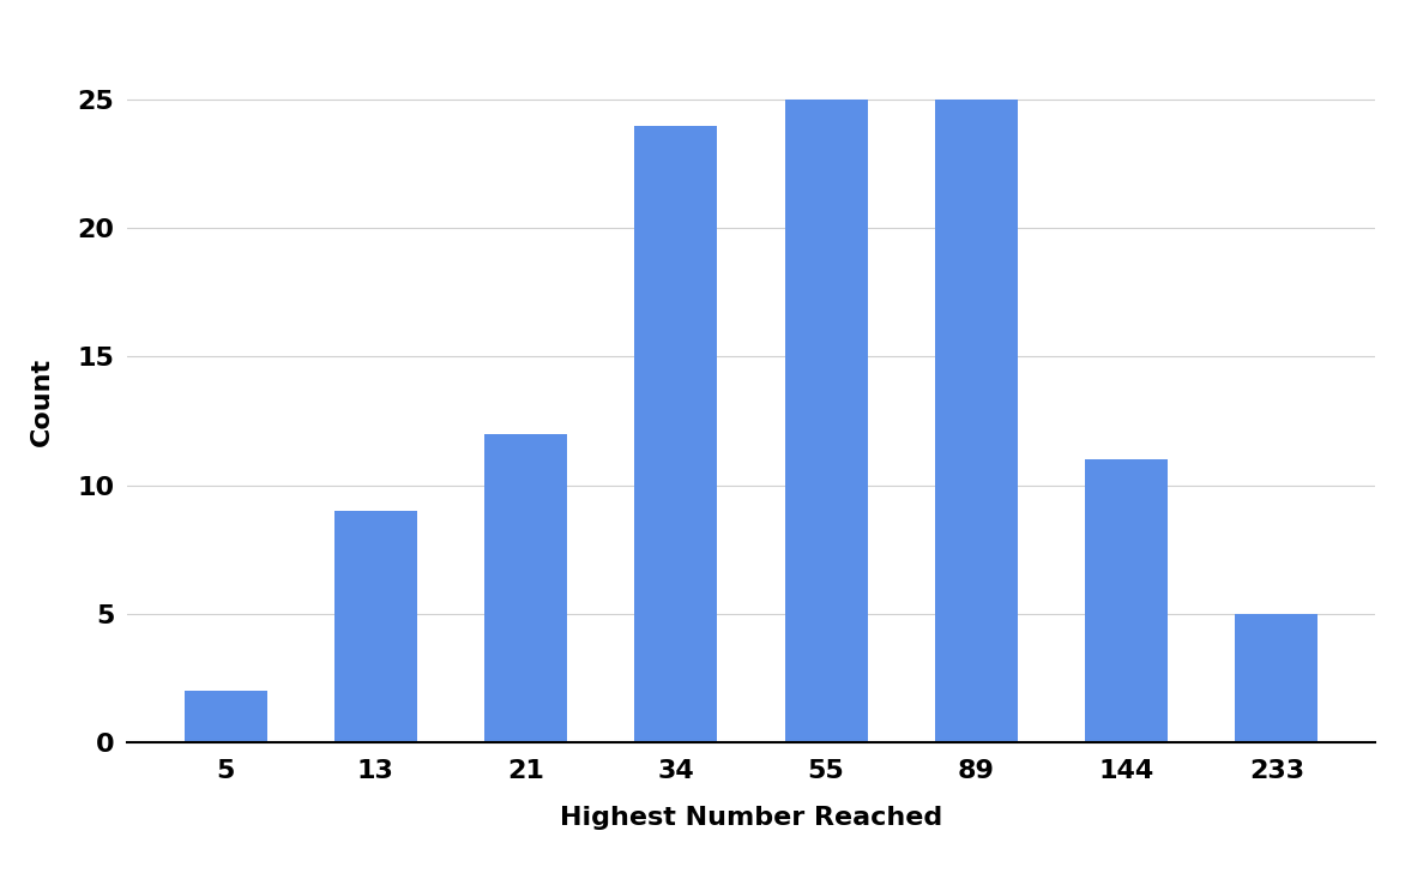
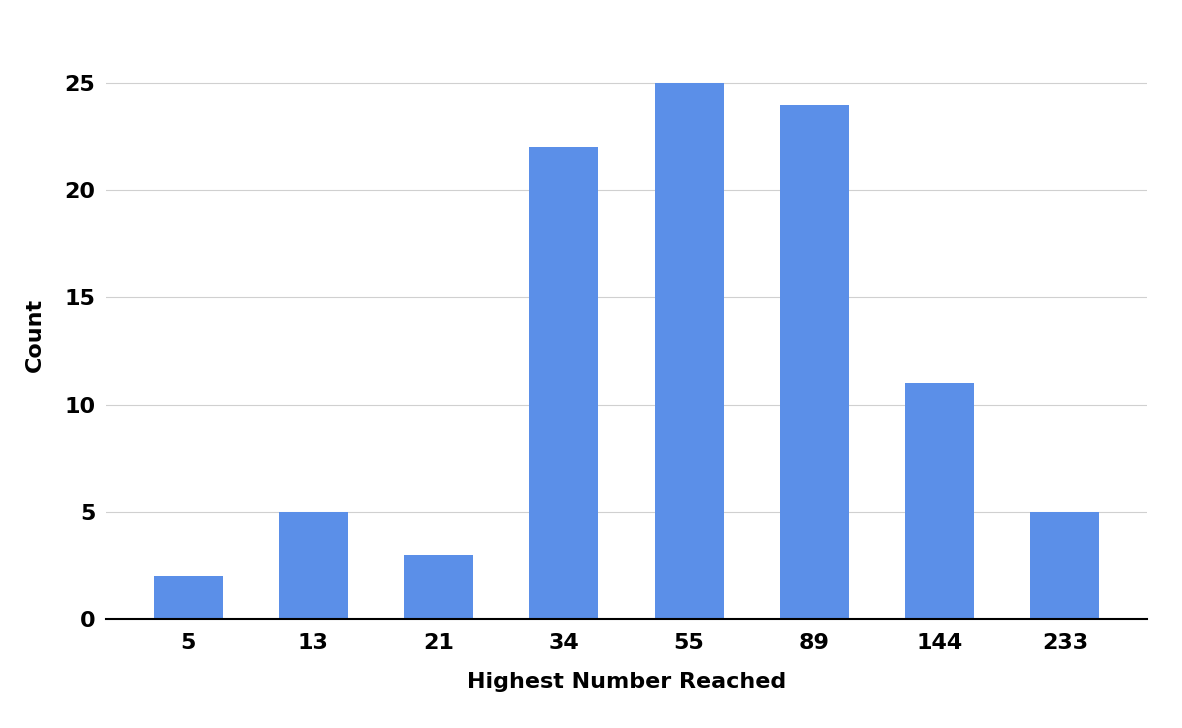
13: 9 -> 5
21: 12 -> 3
34: 24 -> 22
89: 25 -> 24
